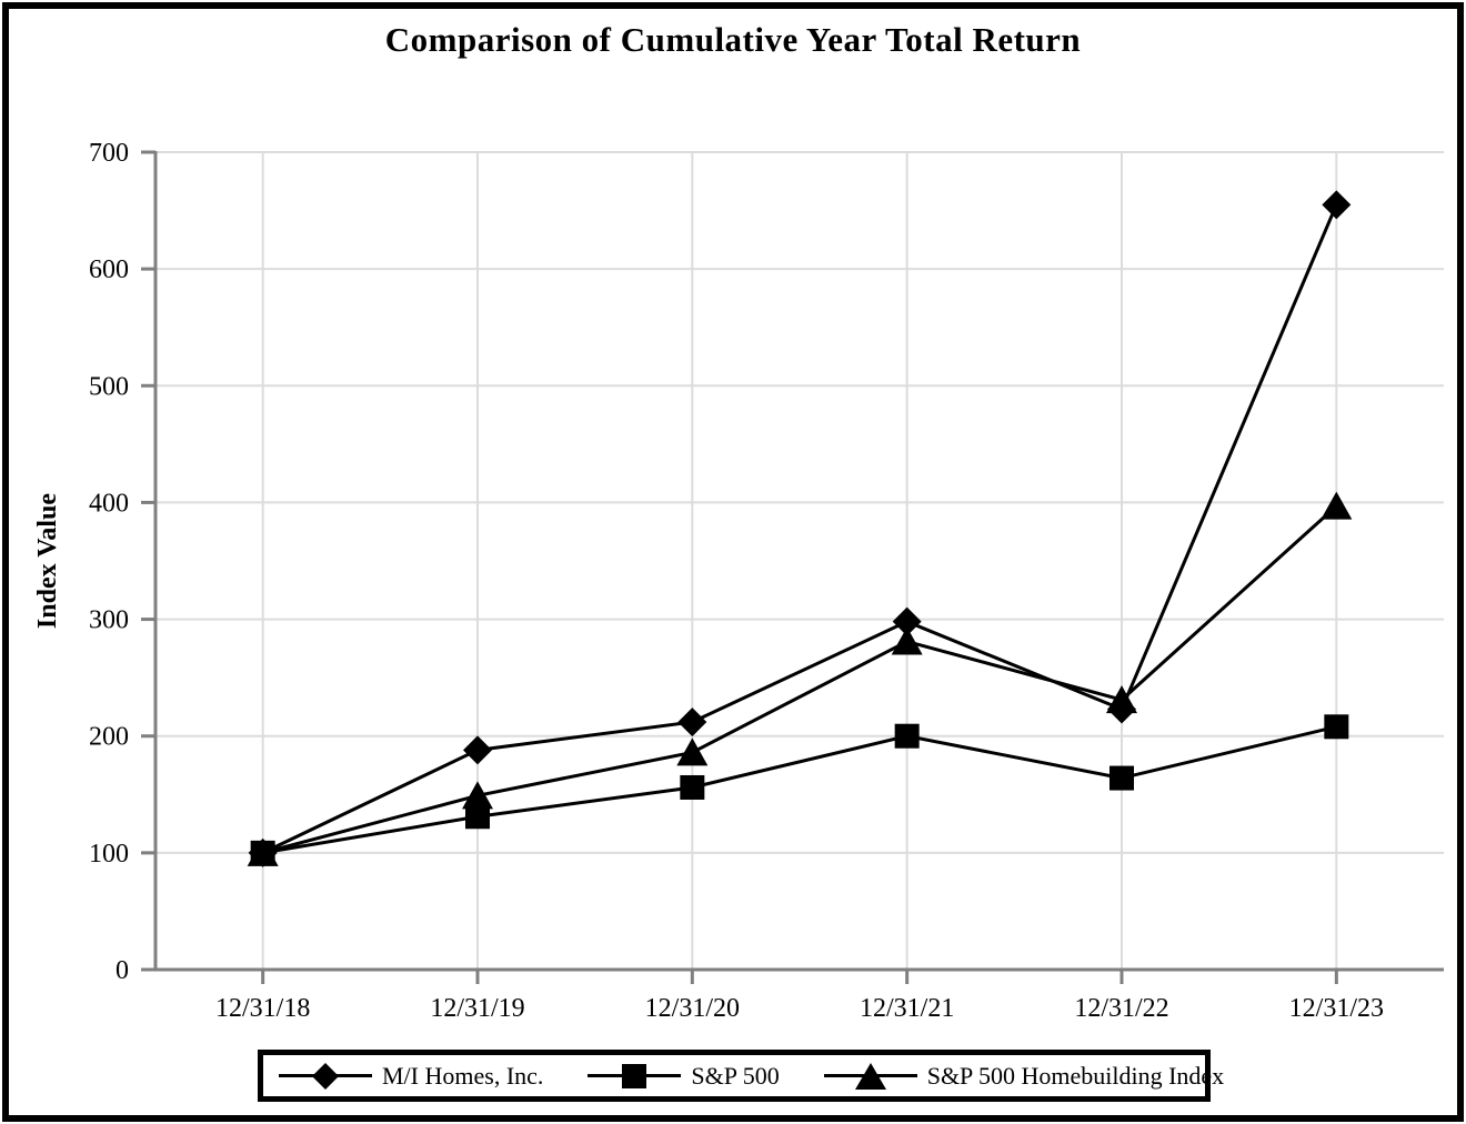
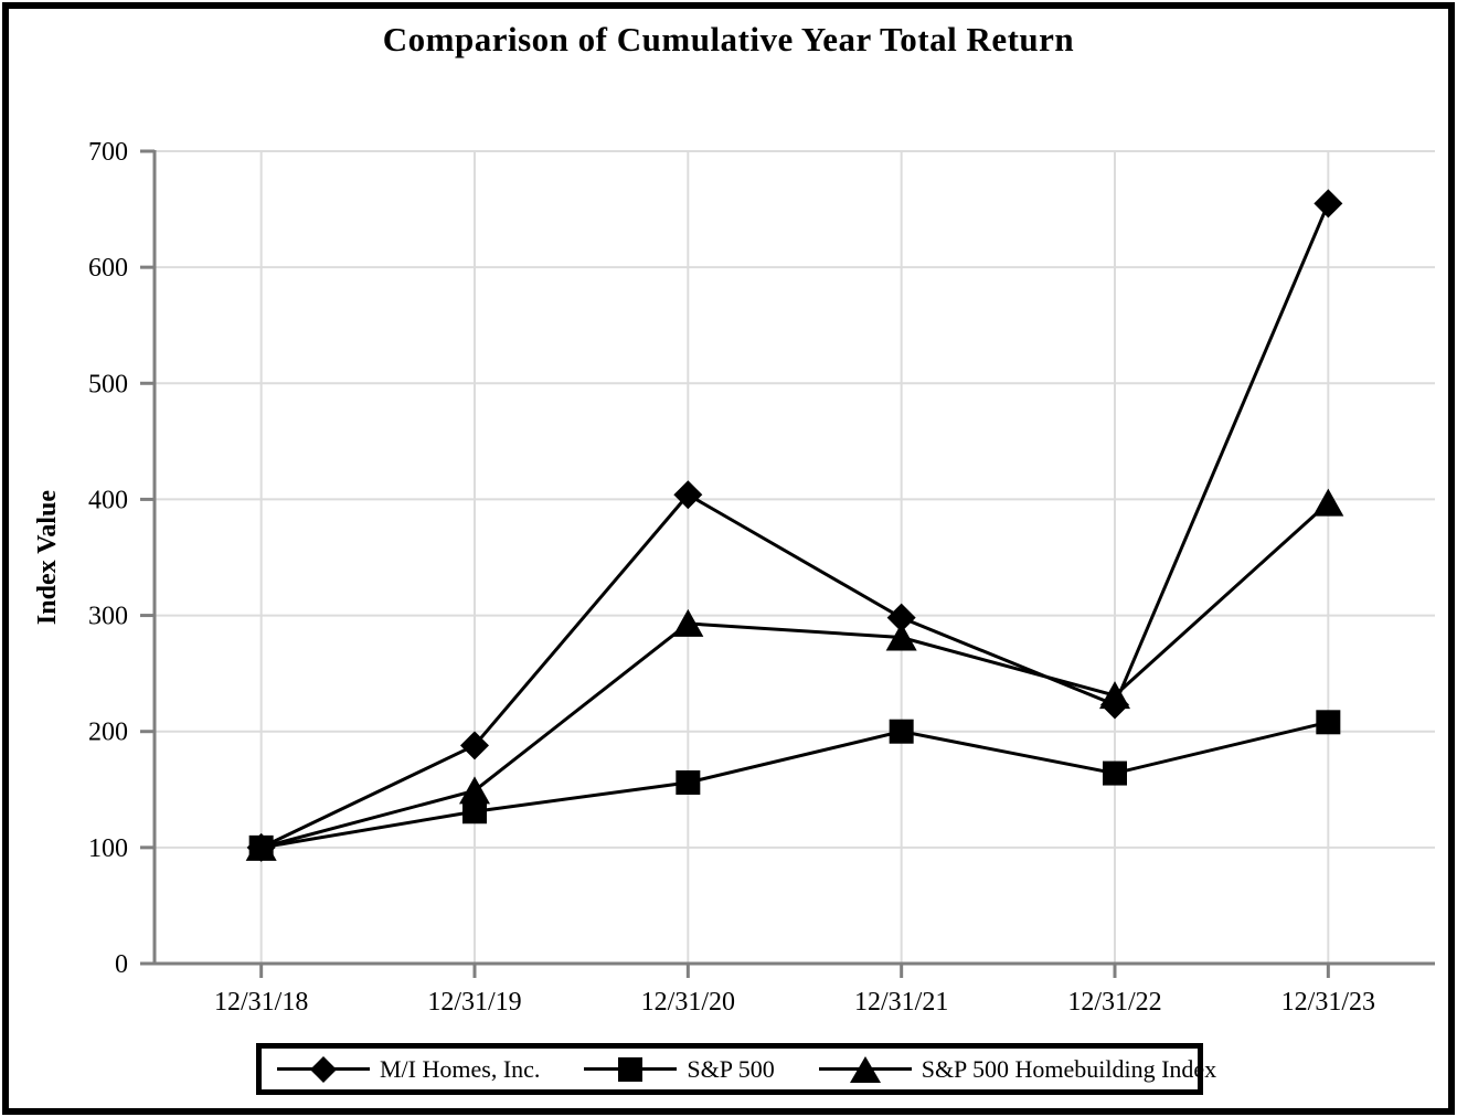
M/I Homes, Inc./12/31/20: 212 -> 404
S&P 500 Homebuilding Index/12/31/20: 186 -> 293
